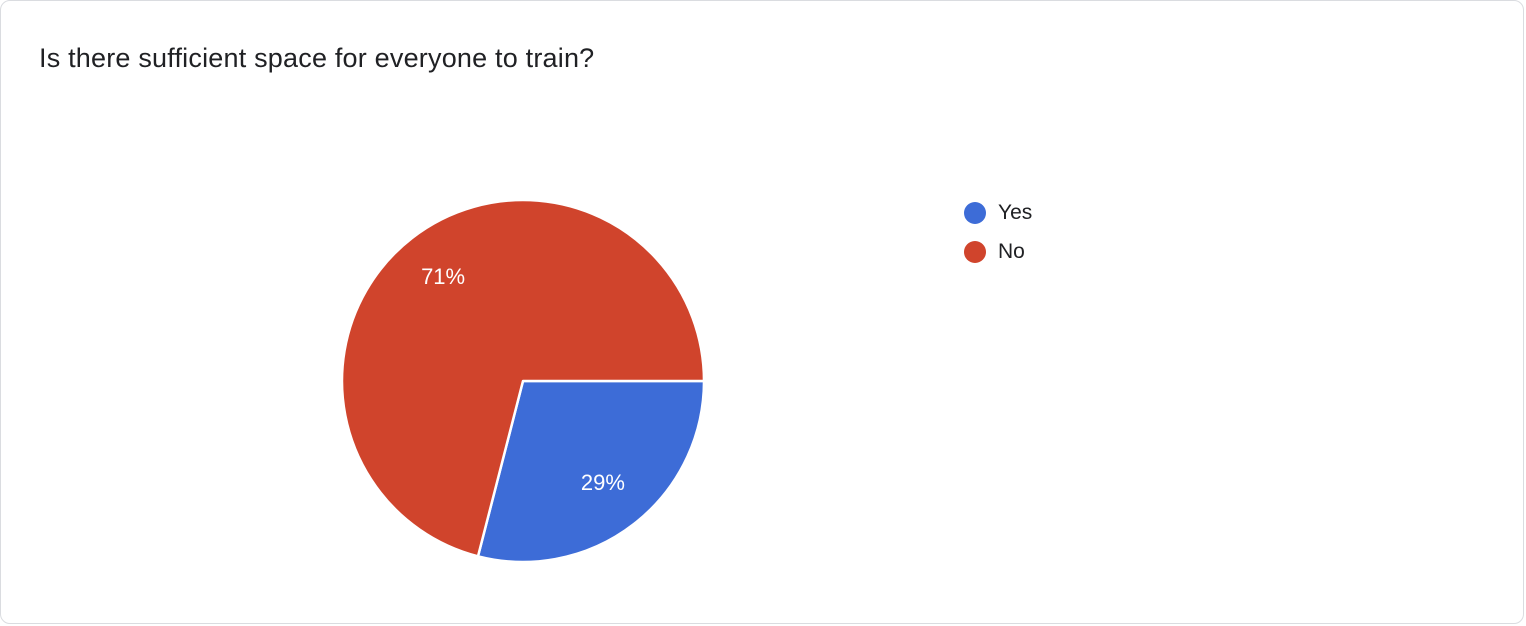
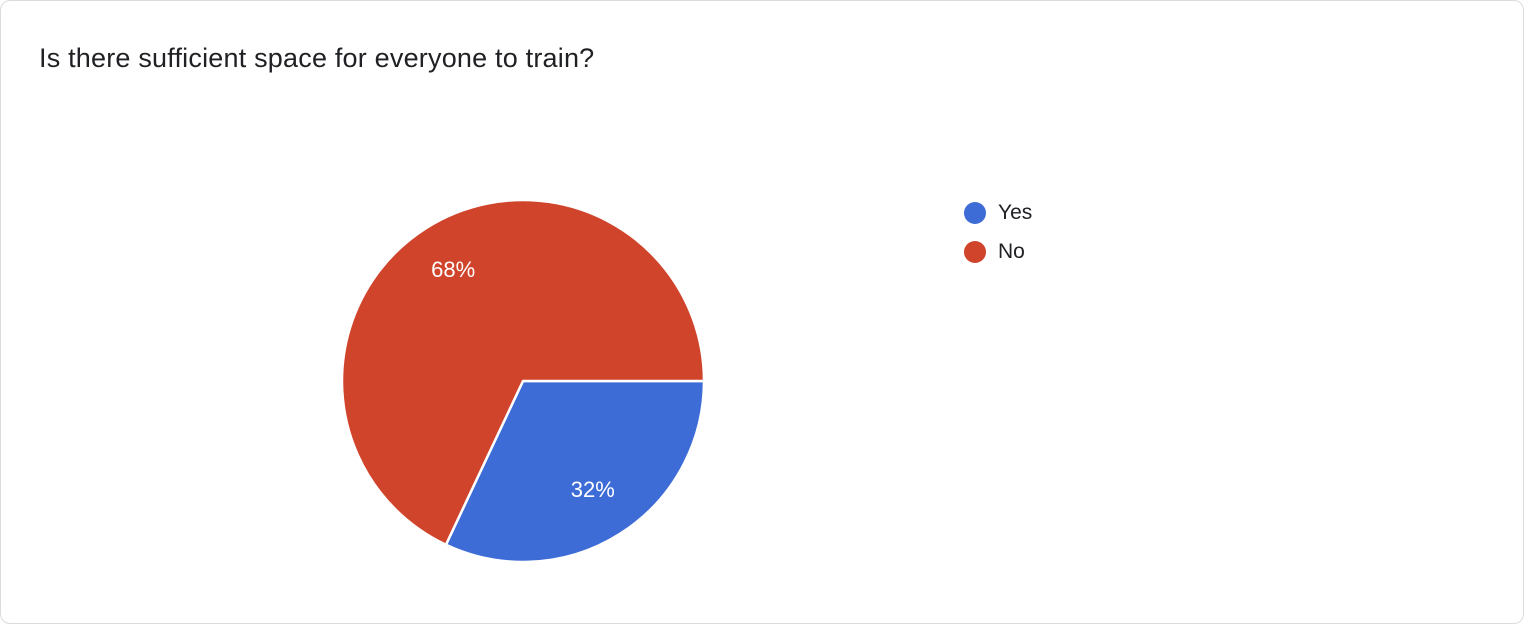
Yes: 29% -> 32%
No: 71% -> 68%
